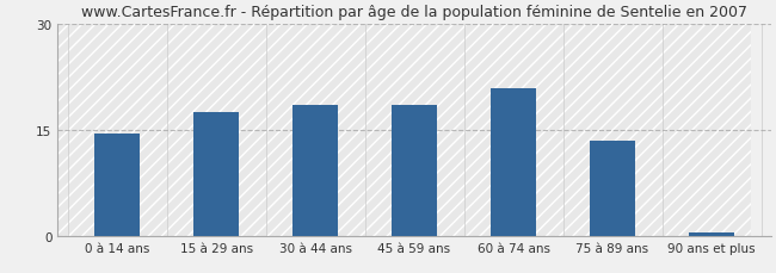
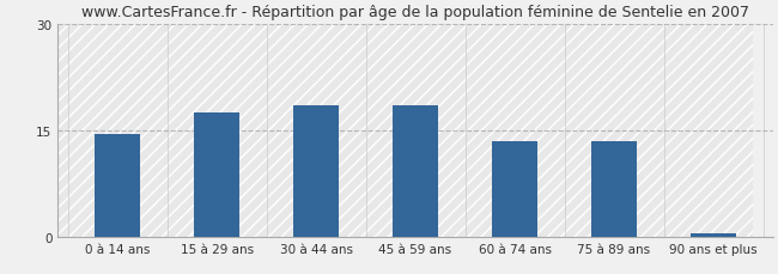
60 à 74 ans: 21.0 -> 13.5
